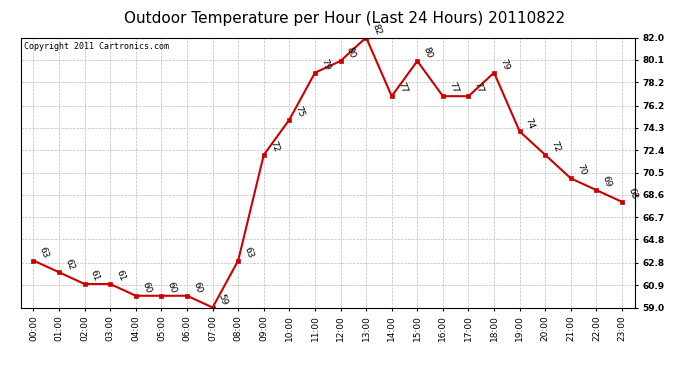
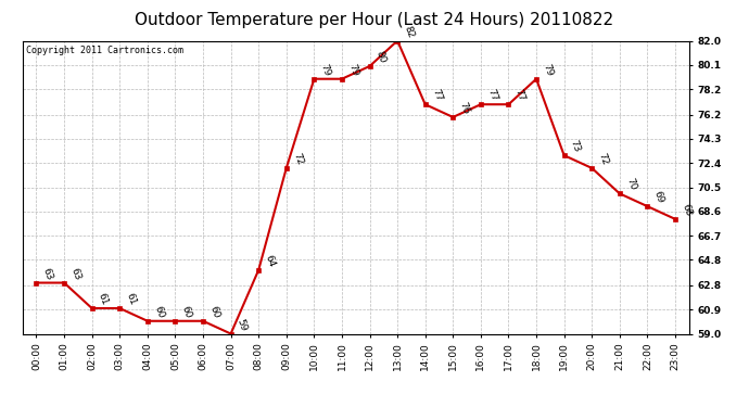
01:00: 62 -> 63
08:00: 63 -> 64
10:00: 75 -> 79
15:00: 80 -> 76
19:00: 74 -> 73
